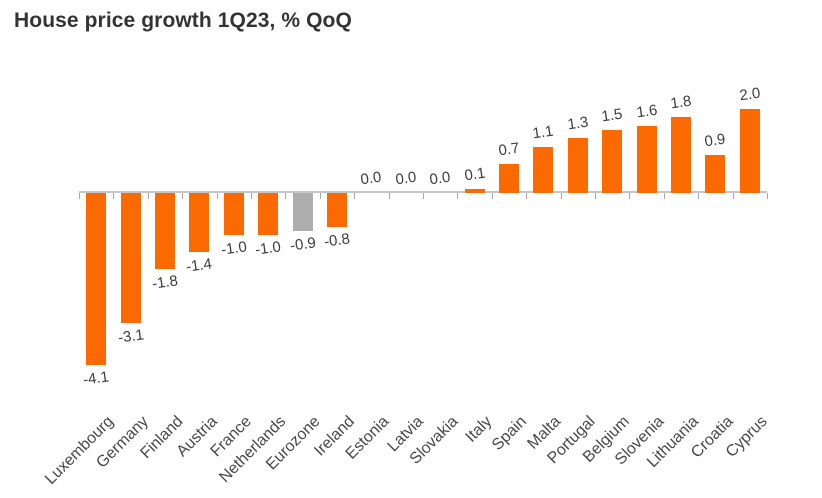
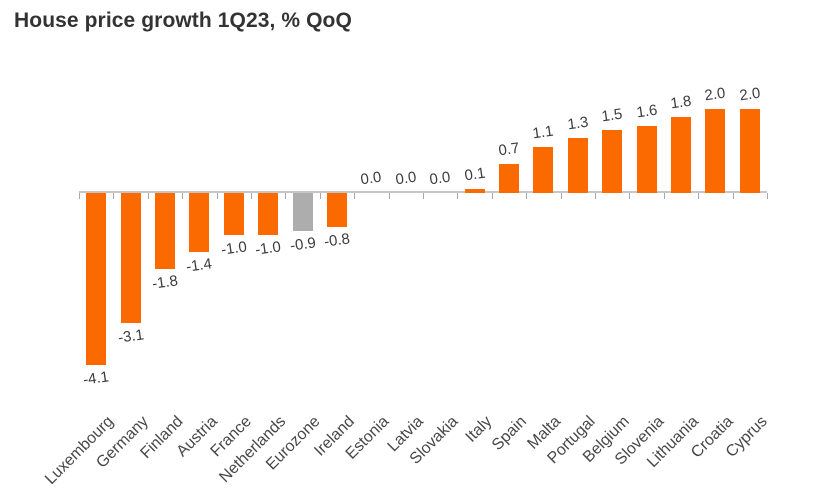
Croatia: 0.9 -> 2.0
